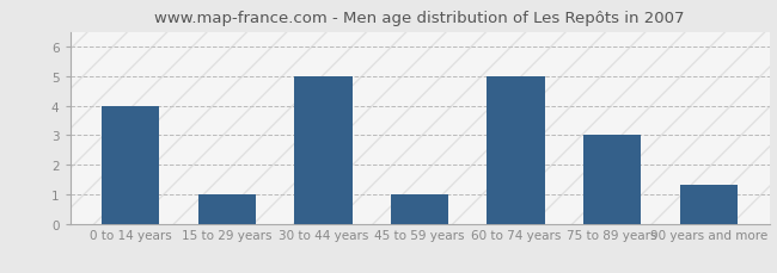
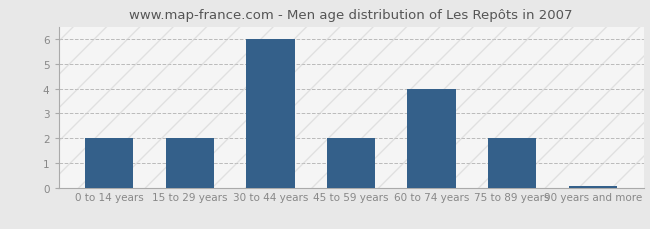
0 to 14 years: 4.00 -> 2.00
15 to 29 years: 1.00 -> 2.00
30 to 44 years: 5.00 -> 6.00
45 to 59 years: 1.00 -> 2.00
60 to 74 years: 5.00 -> 4.00
75 to 89 years: 3.00 -> 2.00
90 years and more: 1.30 -> 0.07
